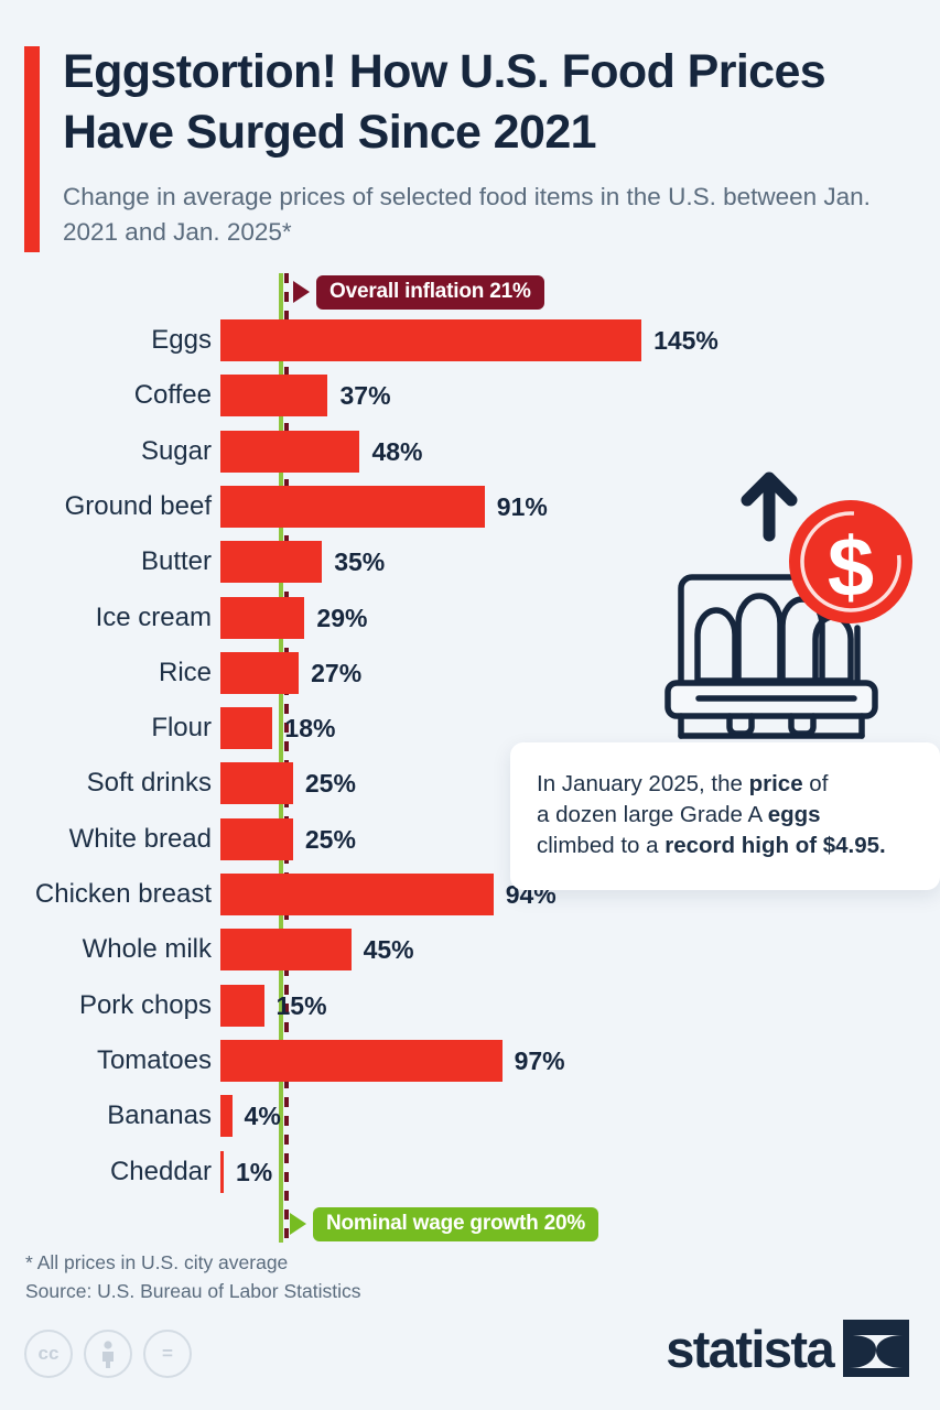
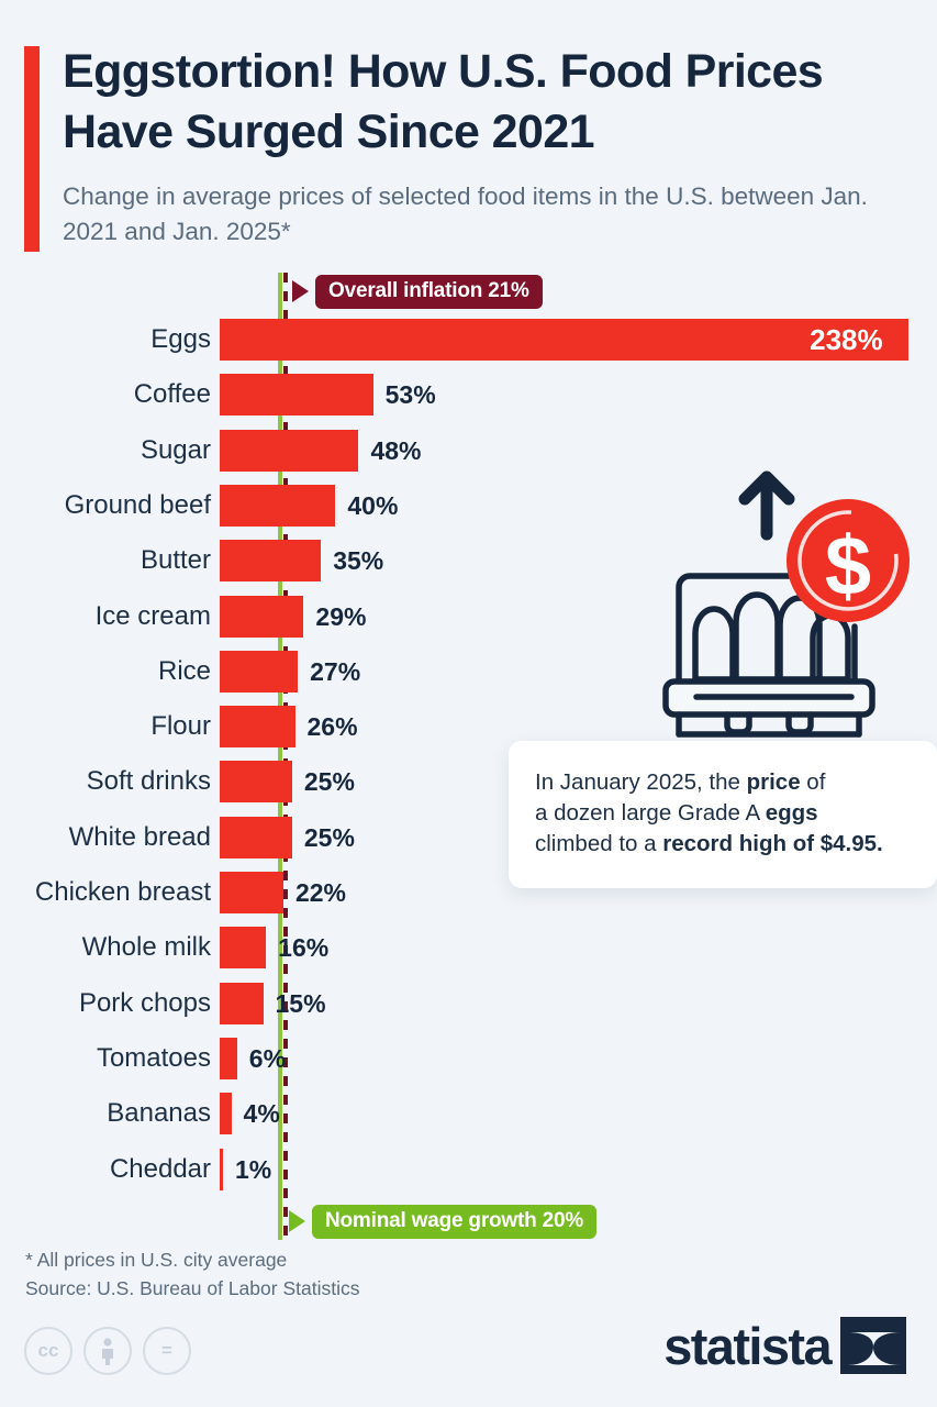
Eggs: 145% -> 238%
Coffee: 37% -> 53%
Ground beef: 91% -> 40%
Flour: 18% -> 26%
Chicken breast: 94% -> 22%
Whole milk: 45% -> 16%
Tomatoes: 97% -> 6%
